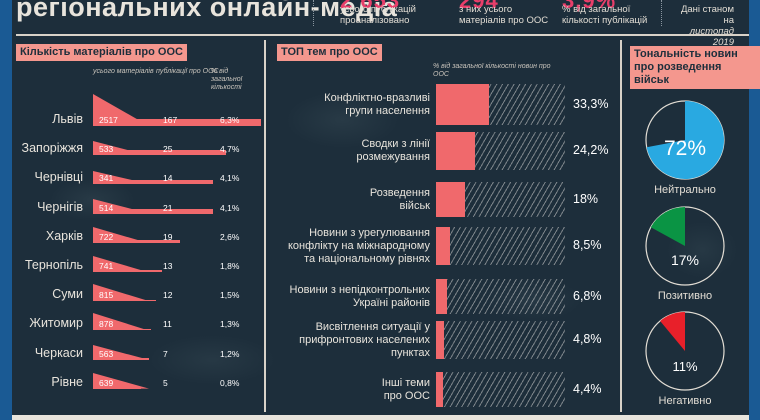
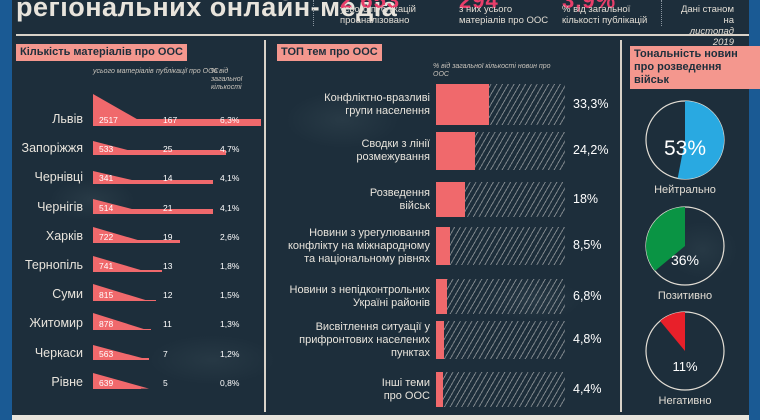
Тональність новин про розведення військ/Нейтрально: 72% -> 53%
Тональність новин про розведення військ/Позитивно: 17% -> 36%
